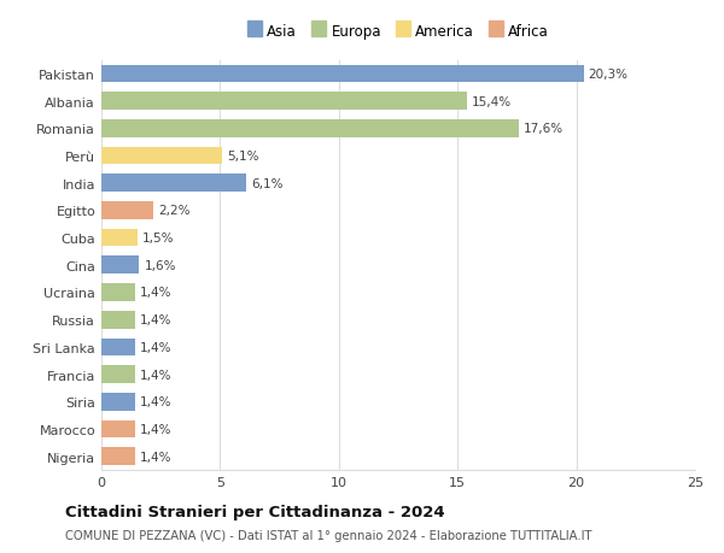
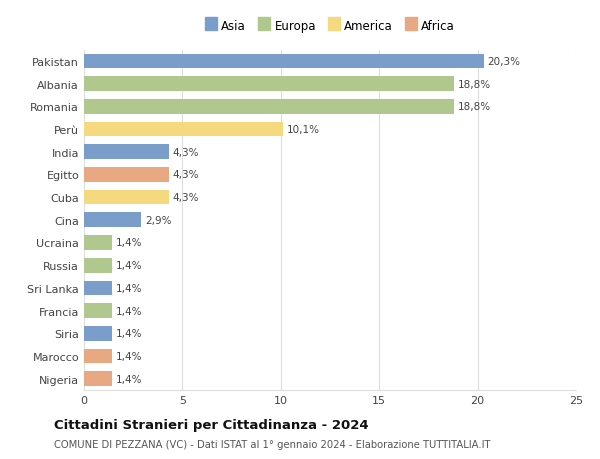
Albania: 15,4% -> 18,8%
Romania: 17,6% -> 18,8%
Perù: 5,1% -> 10,1%
India: 6,1% -> 4,3%
Egitto: 2,2% -> 4,3%
Cuba: 1,5% -> 4,3%
Cina: 1,6% -> 2,9%
